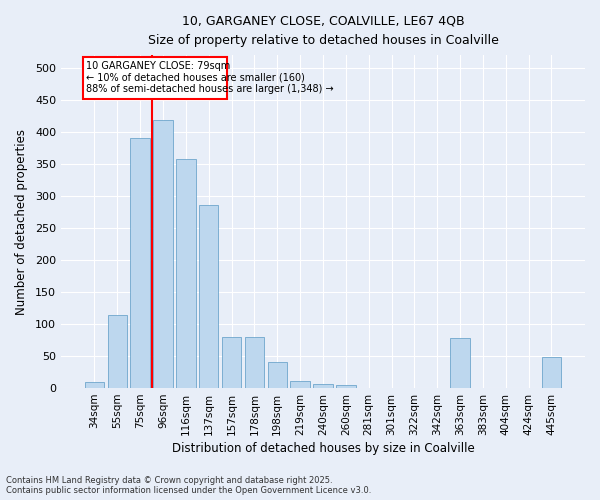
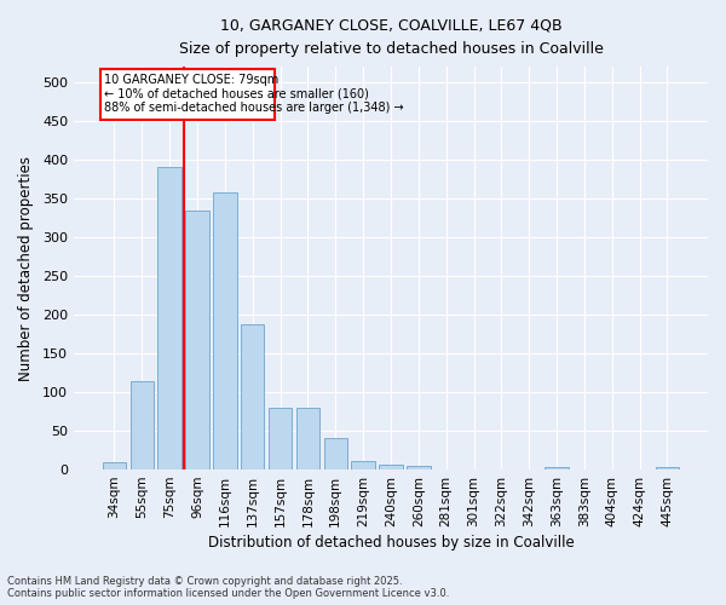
96sqm: 418 -> 335
137sqm: 286 -> 187
363sqm: 78 -> 4
445sqm: 48 -> 4
